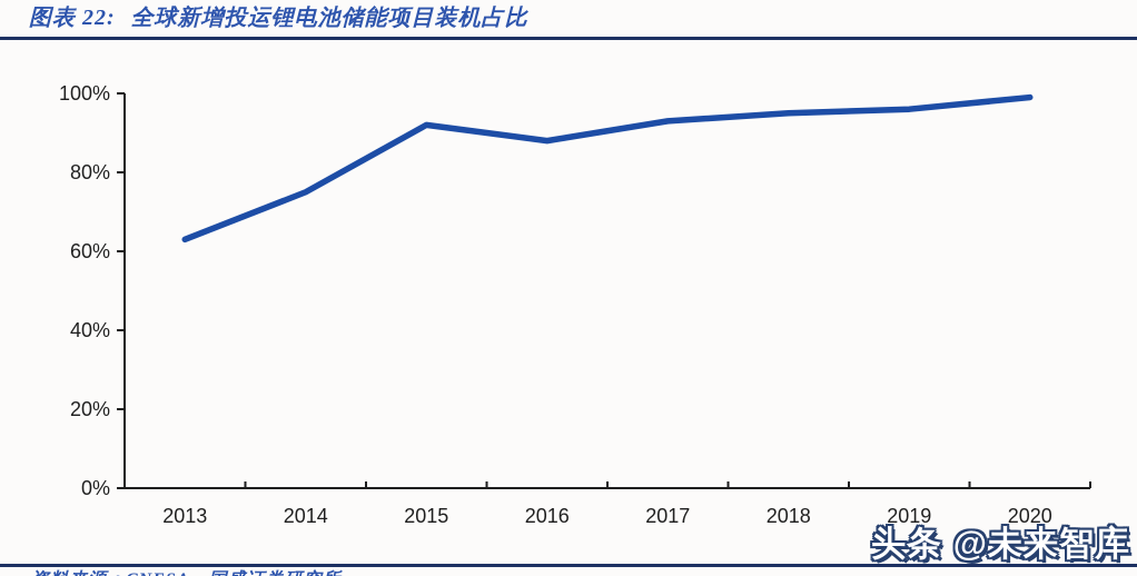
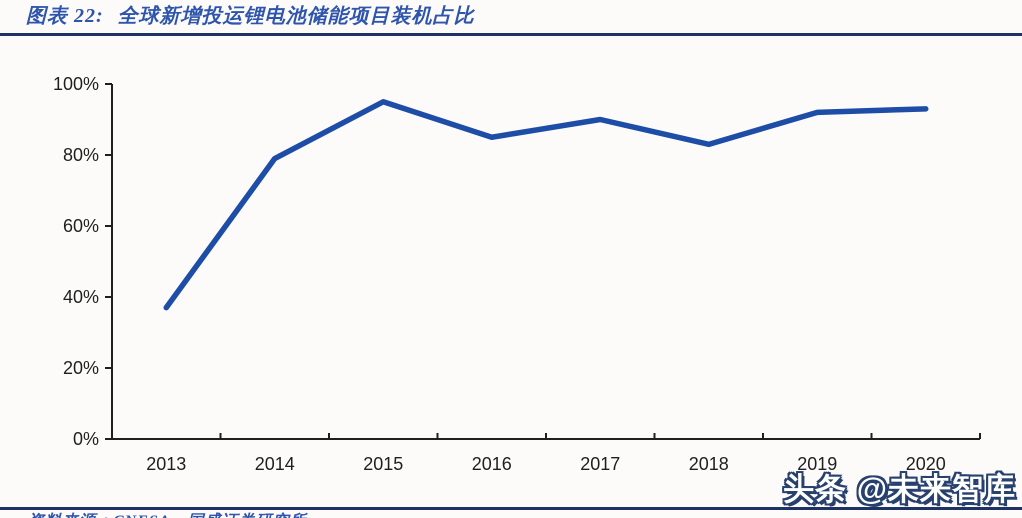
2013: 63% -> 37%
2014: 75% -> 79%
2015: 92% -> 95%
2016: 88% -> 85%
2017: 93% -> 90%
2018: 95% -> 83%
2019: 96% -> 92%
2020: 99% -> 93%
